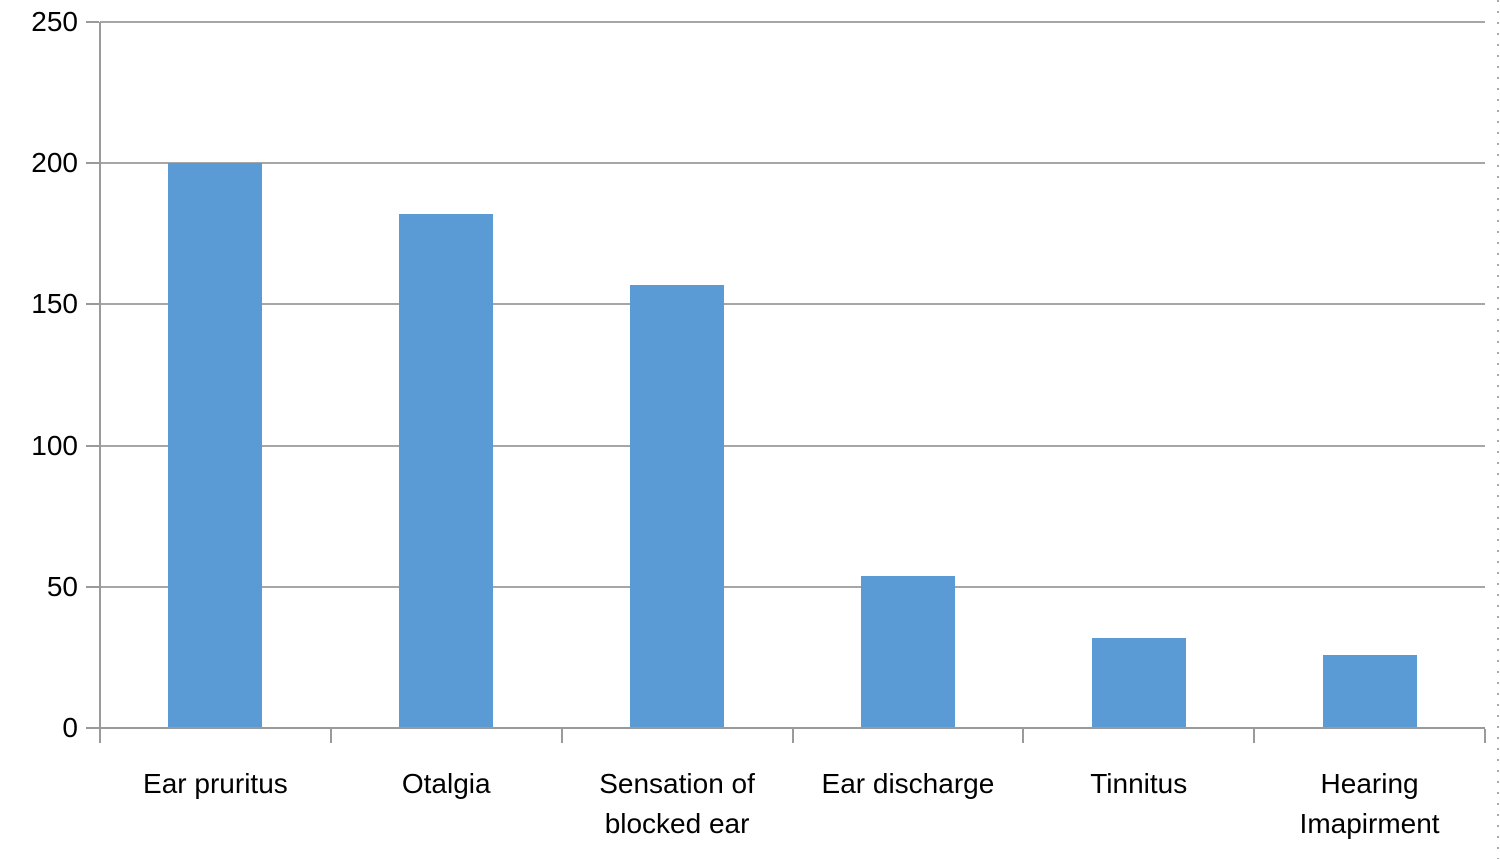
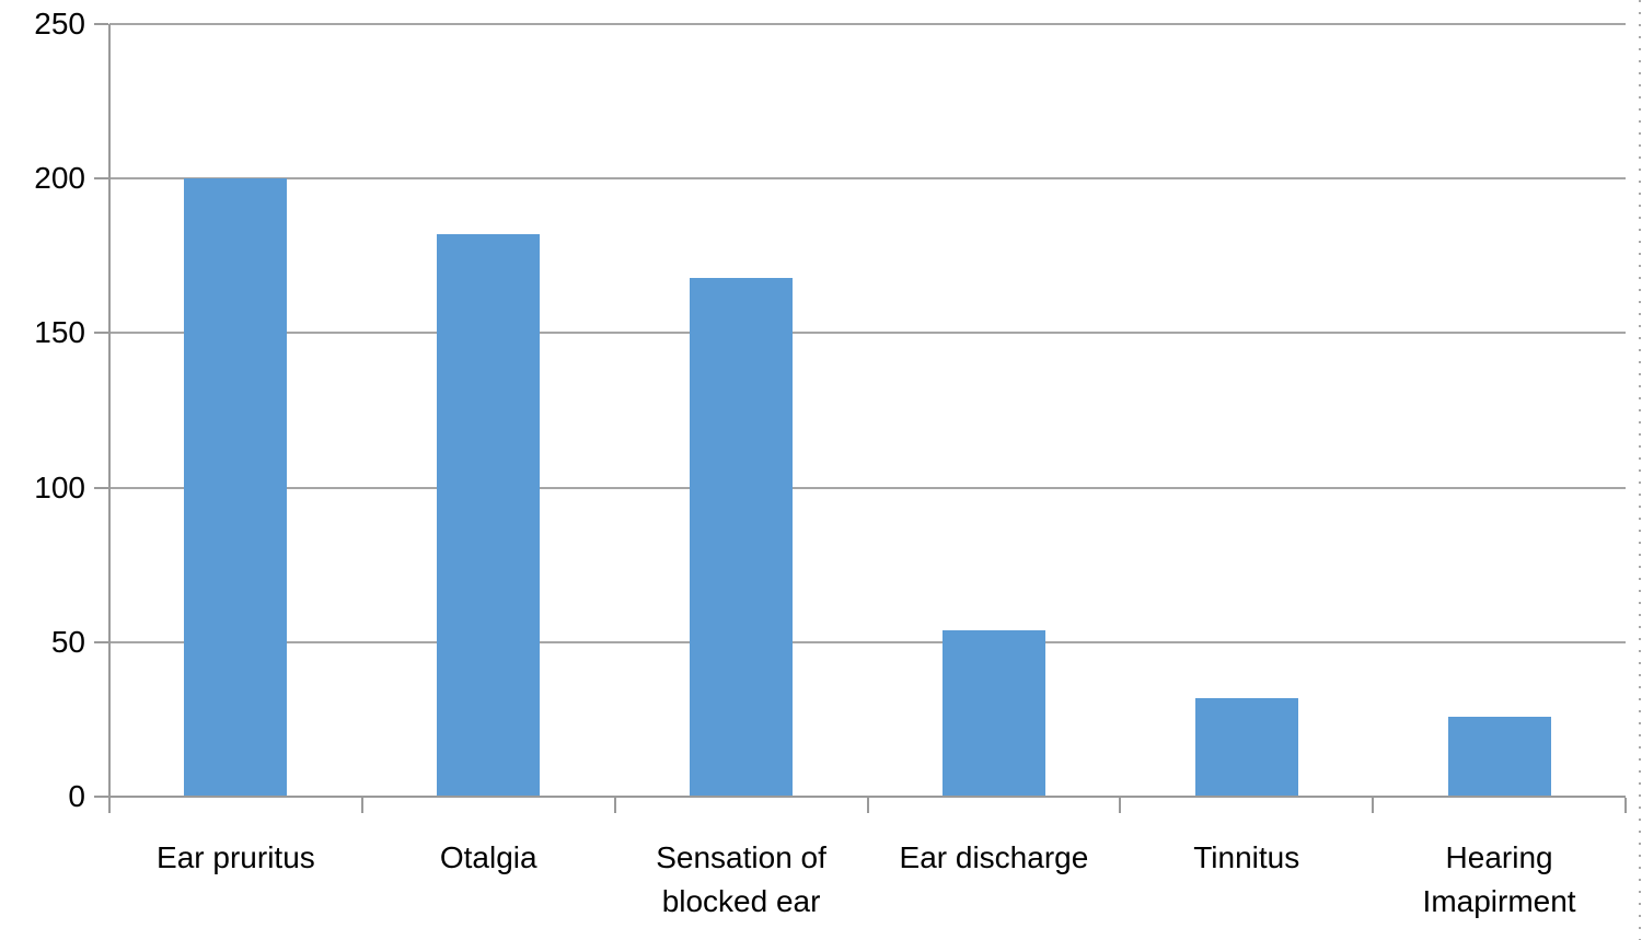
Sensation of blocked ear: 157 -> 168
